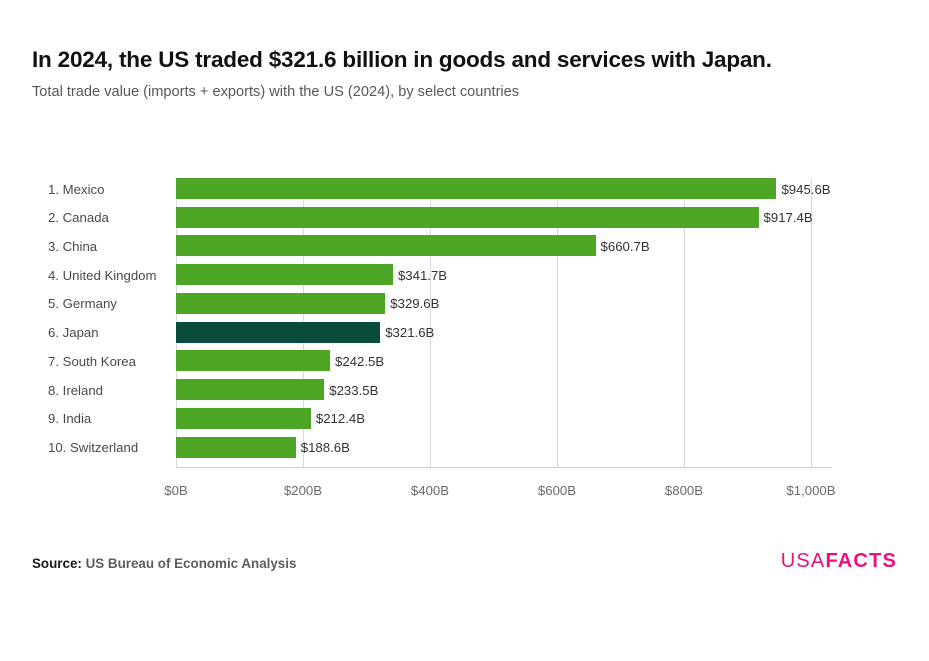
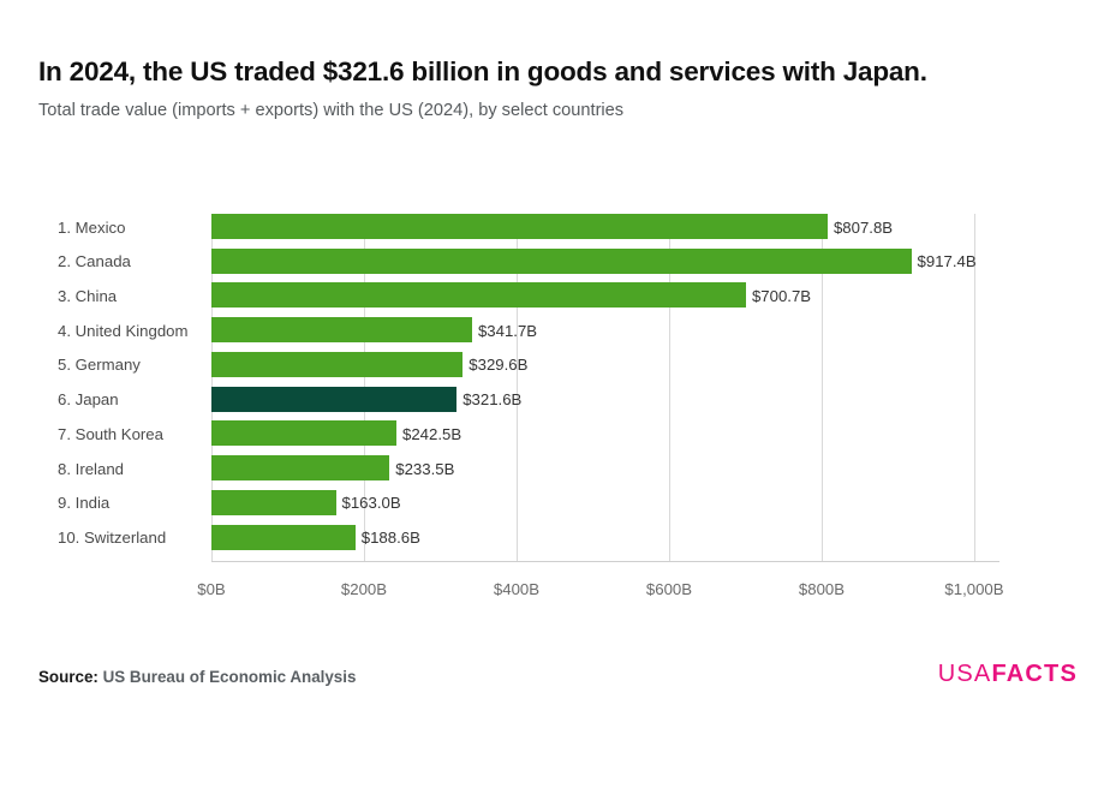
1. Mexico: $945.6B -> $807.8B
3. China: $660.7B -> $700.7B
9. India: $212.4B -> $163.0B
